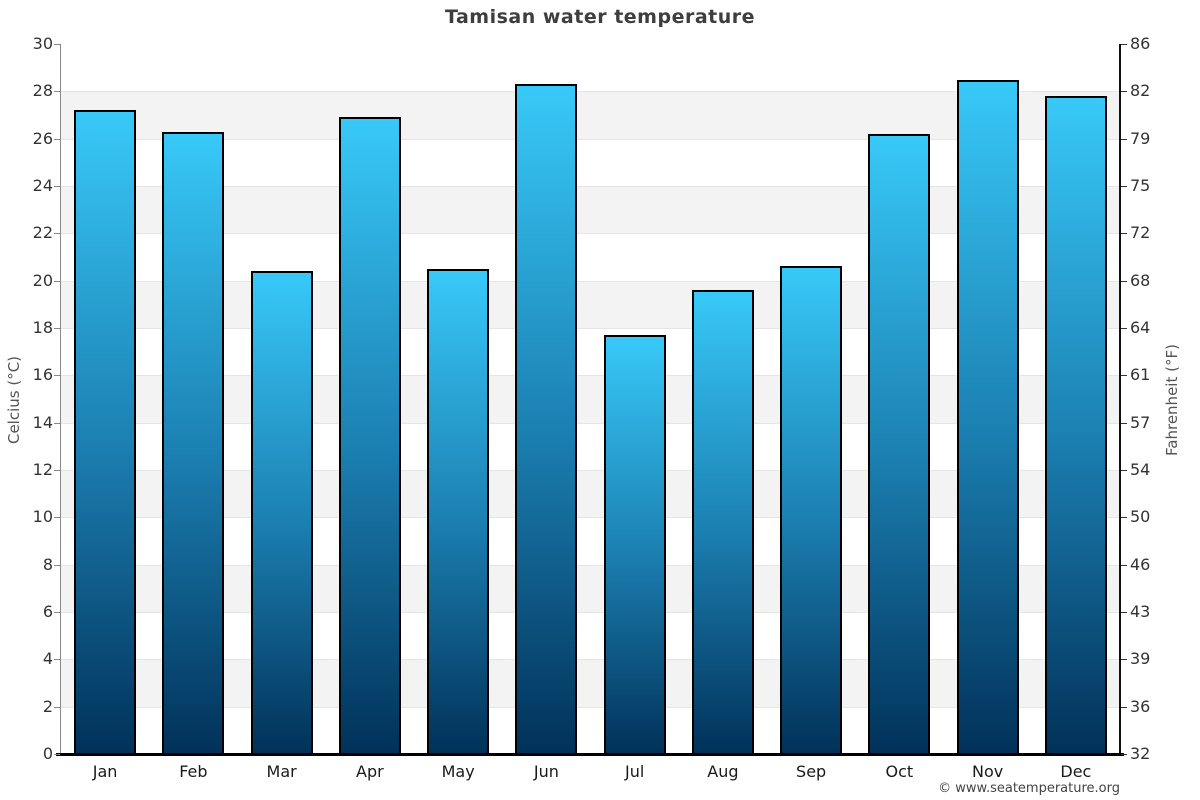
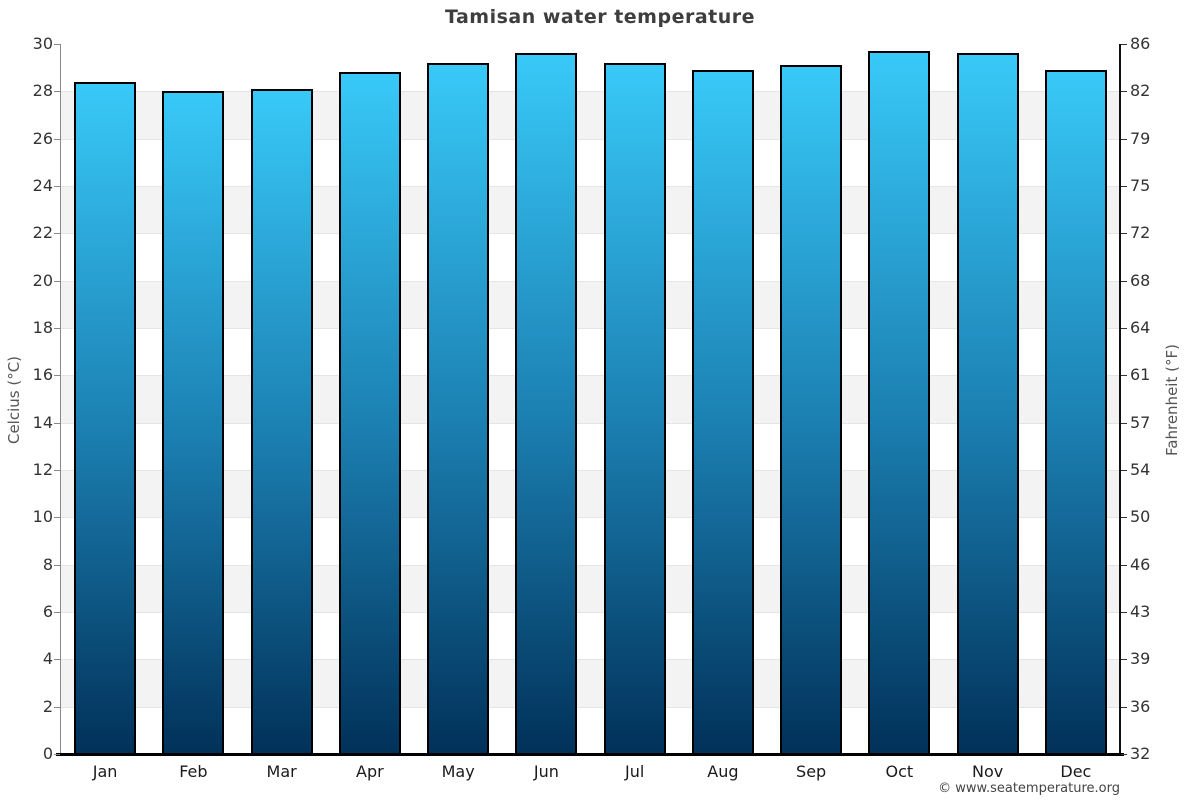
Jan: 27.2 -> 28.4
Feb: 26.3 -> 28.0
Mar: 20.4 -> 28.1
Apr: 26.9 -> 28.8
May: 20.5 -> 29.2
Jun: 28.3 -> 29.6
Jul: 17.7 -> 29.2
Aug: 19.6 -> 28.9
Sep: 20.6 -> 29.1
Oct: 26.2 -> 29.7
Nov: 28.5 -> 29.6
Dec: 27.8 -> 28.9
